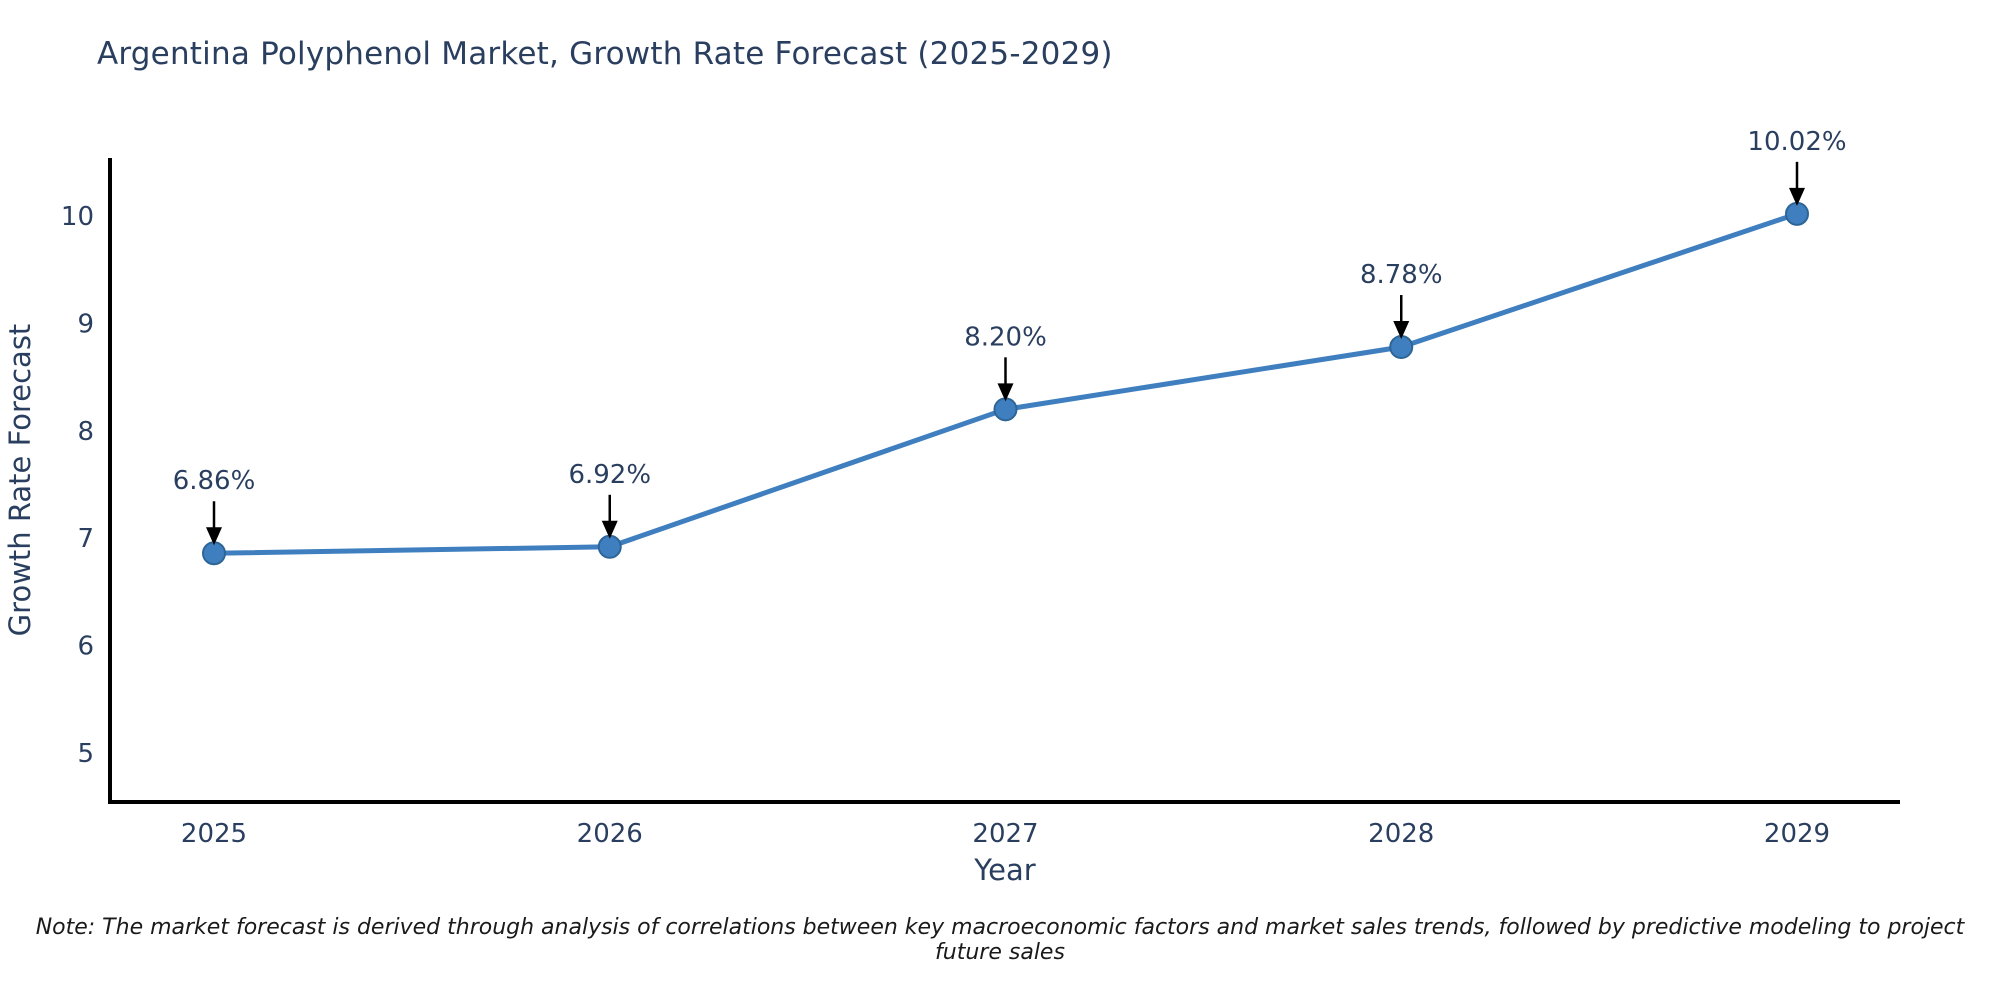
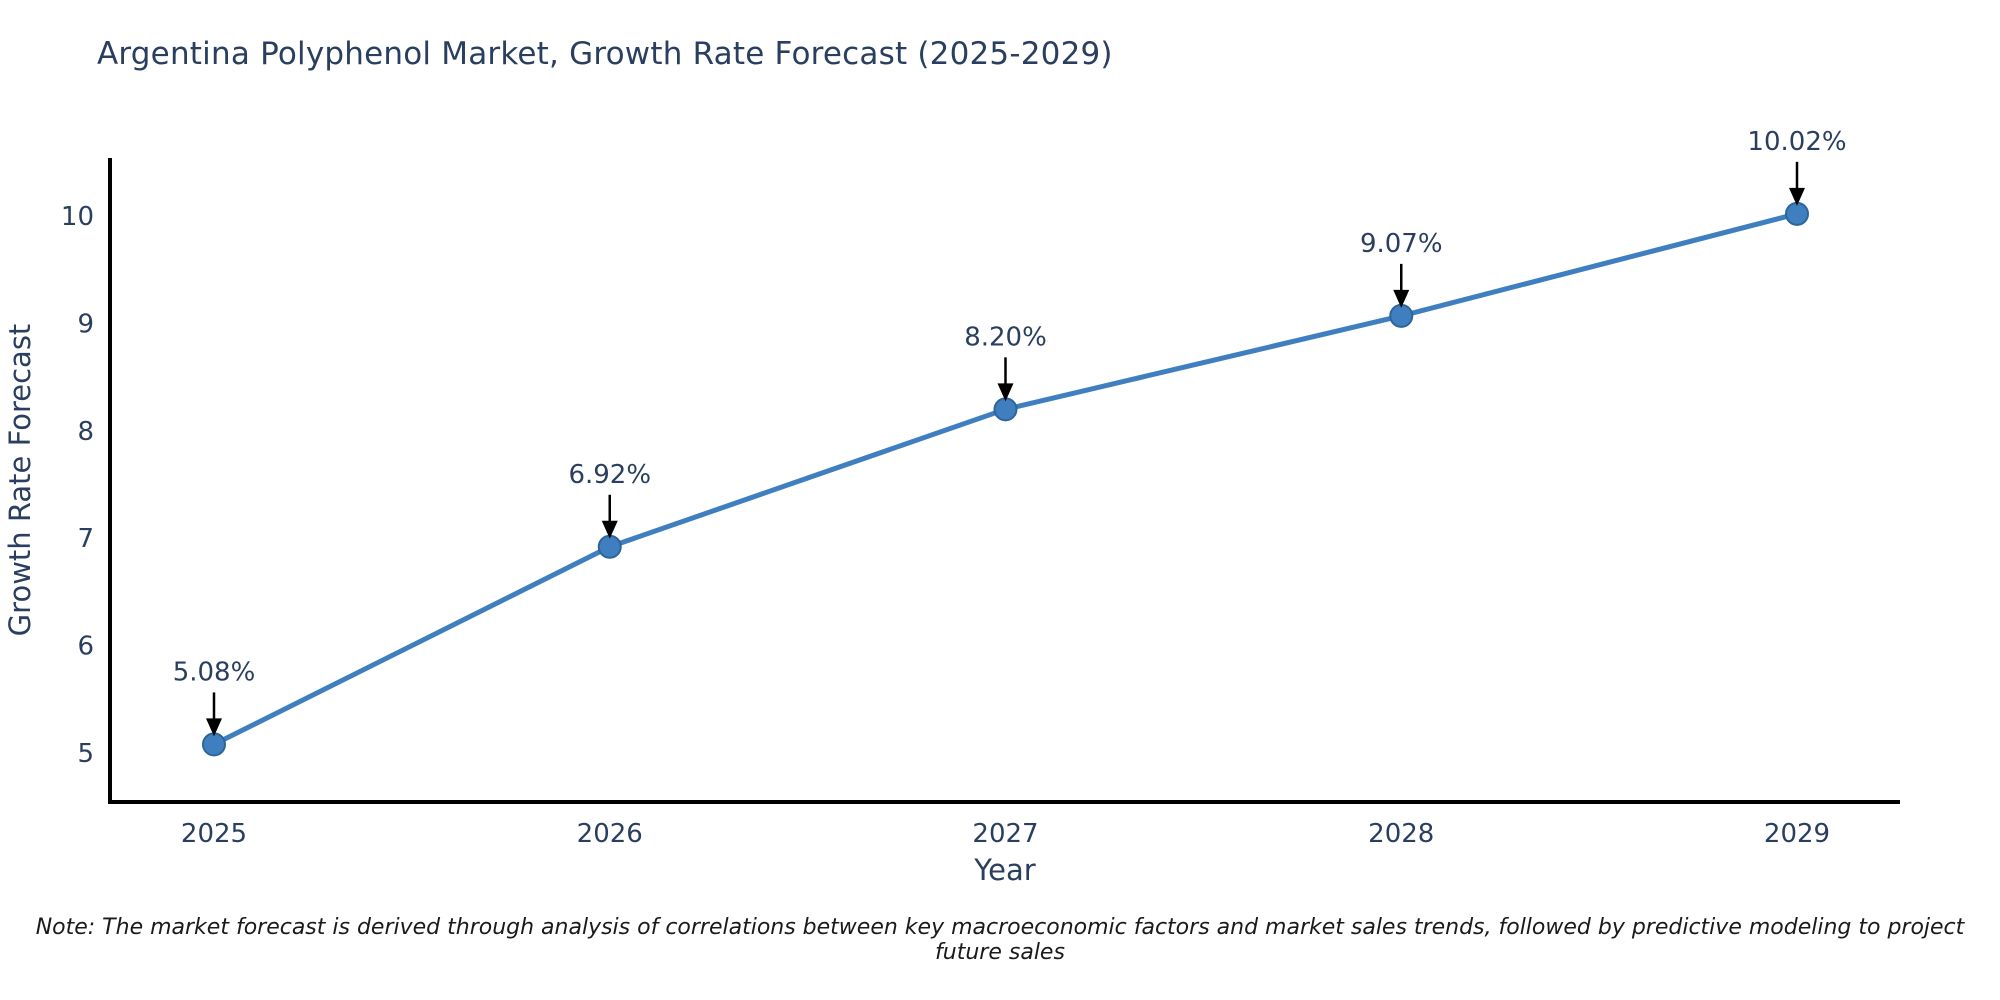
2025: 6.86% -> 5.08%
2028: 8.78% -> 9.07%
